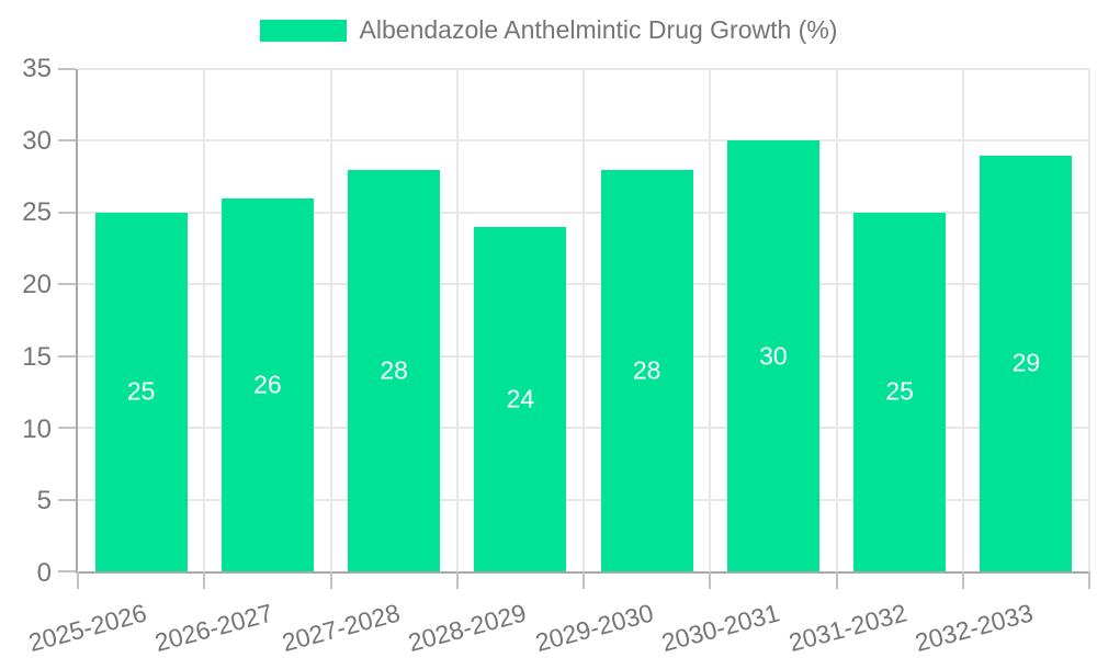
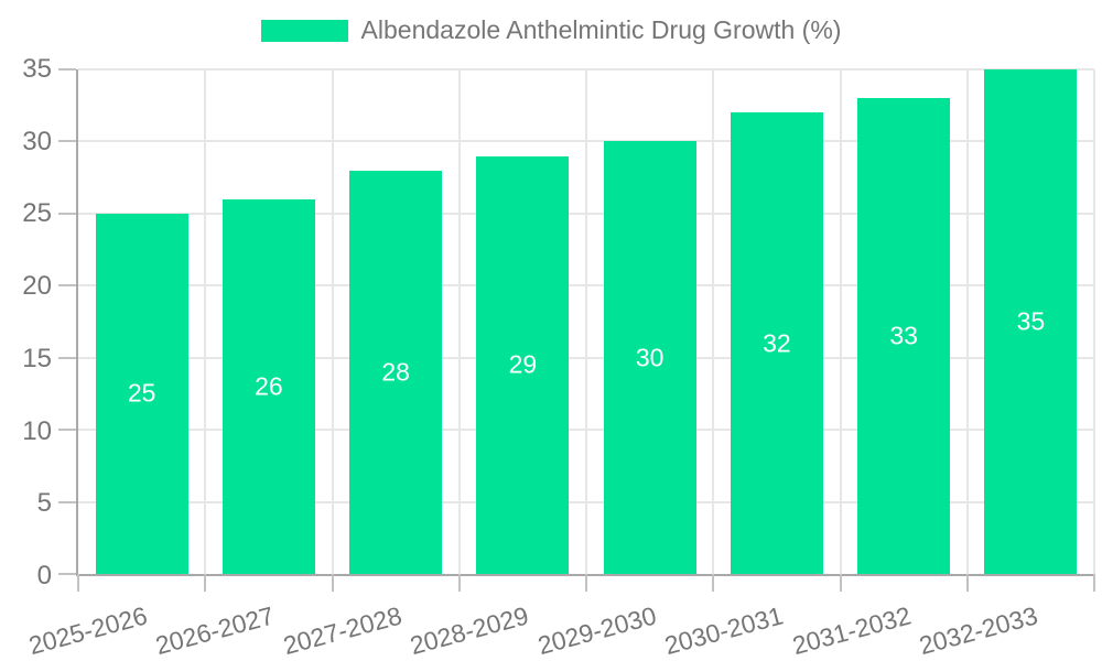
2028-2029: 24 -> 29
2029-2030: 28 -> 30
2030-2031: 30 -> 32
2031-2032: 25 -> 33
2032-2033: 29 -> 35
